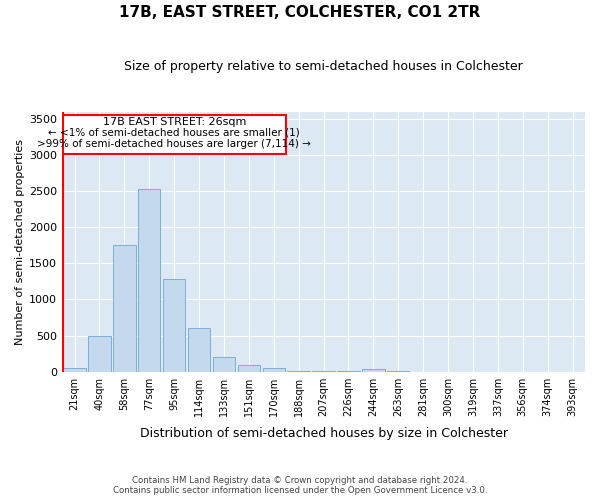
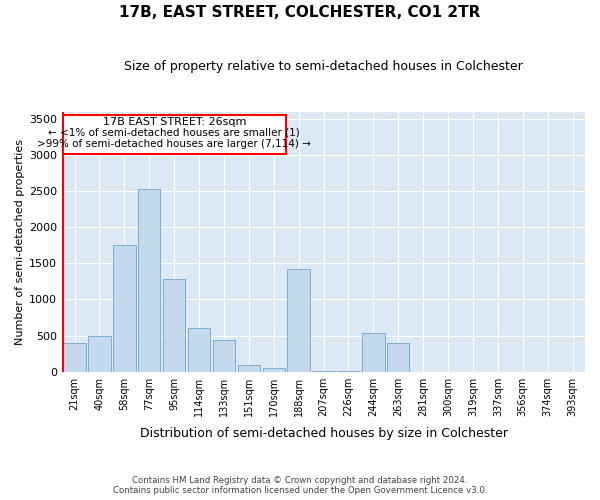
21sqm: 50 -> 400
133sqm: 200 -> 440
188sqm: 0 -> 1420
244sqm: 30 -> 540
263sqm: 0 -> 400
